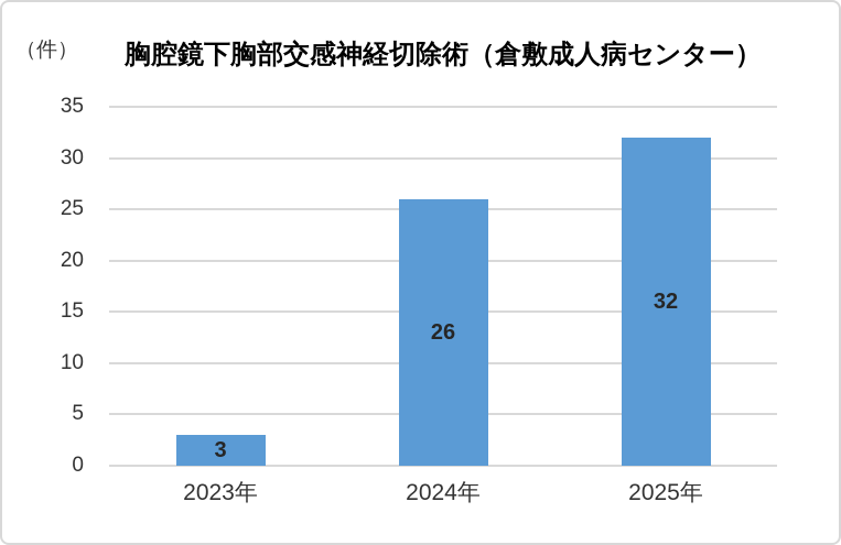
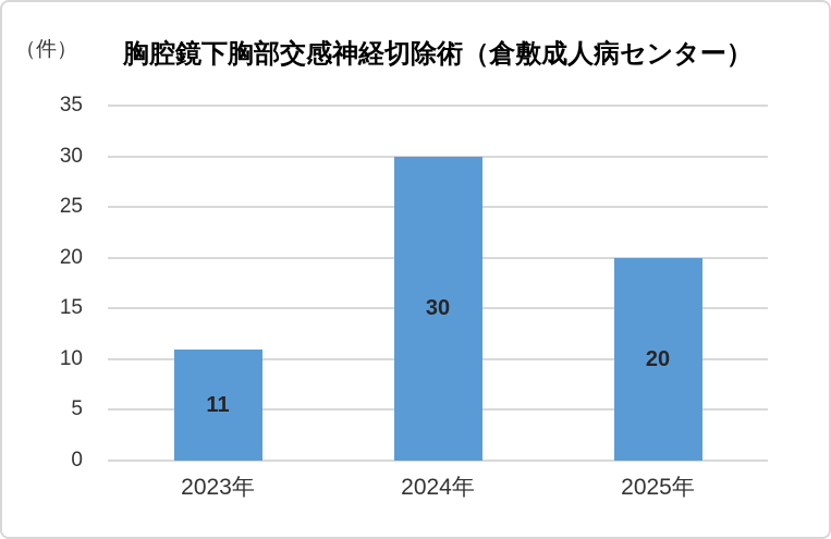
2023年: 3 -> 11
2024年: 26 -> 30
2025年: 32 -> 20
